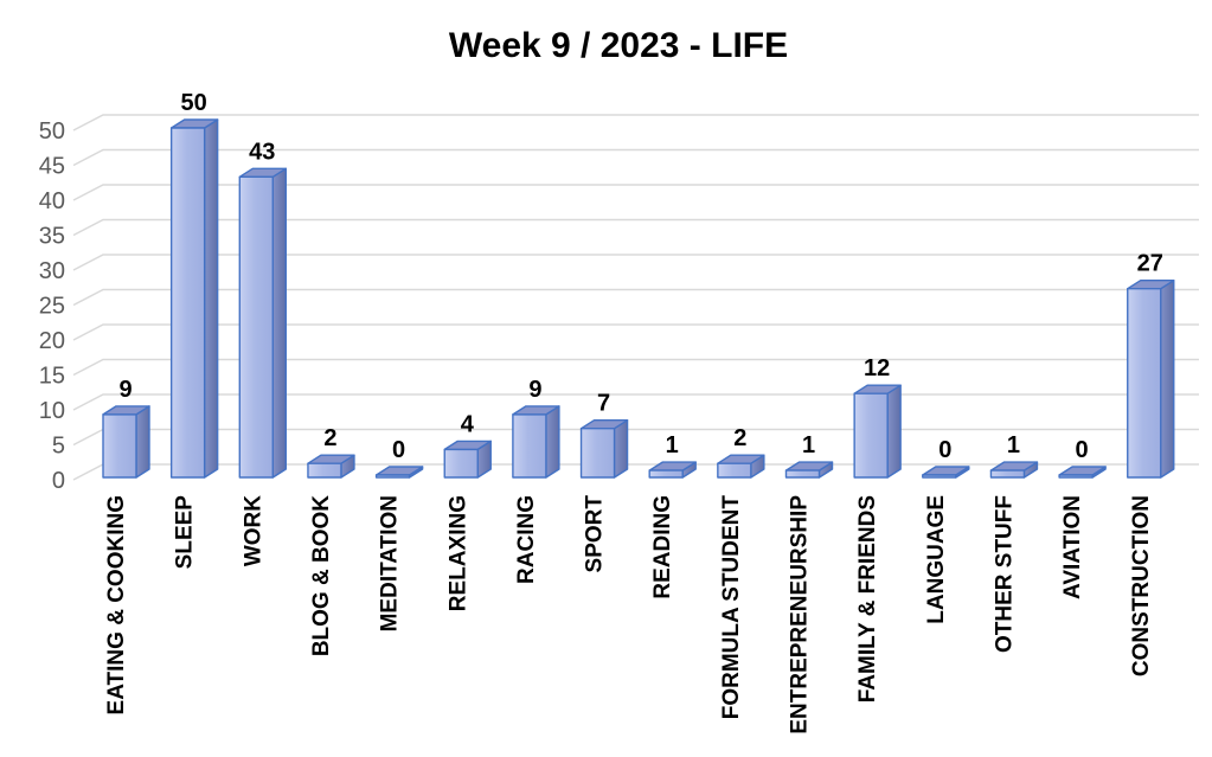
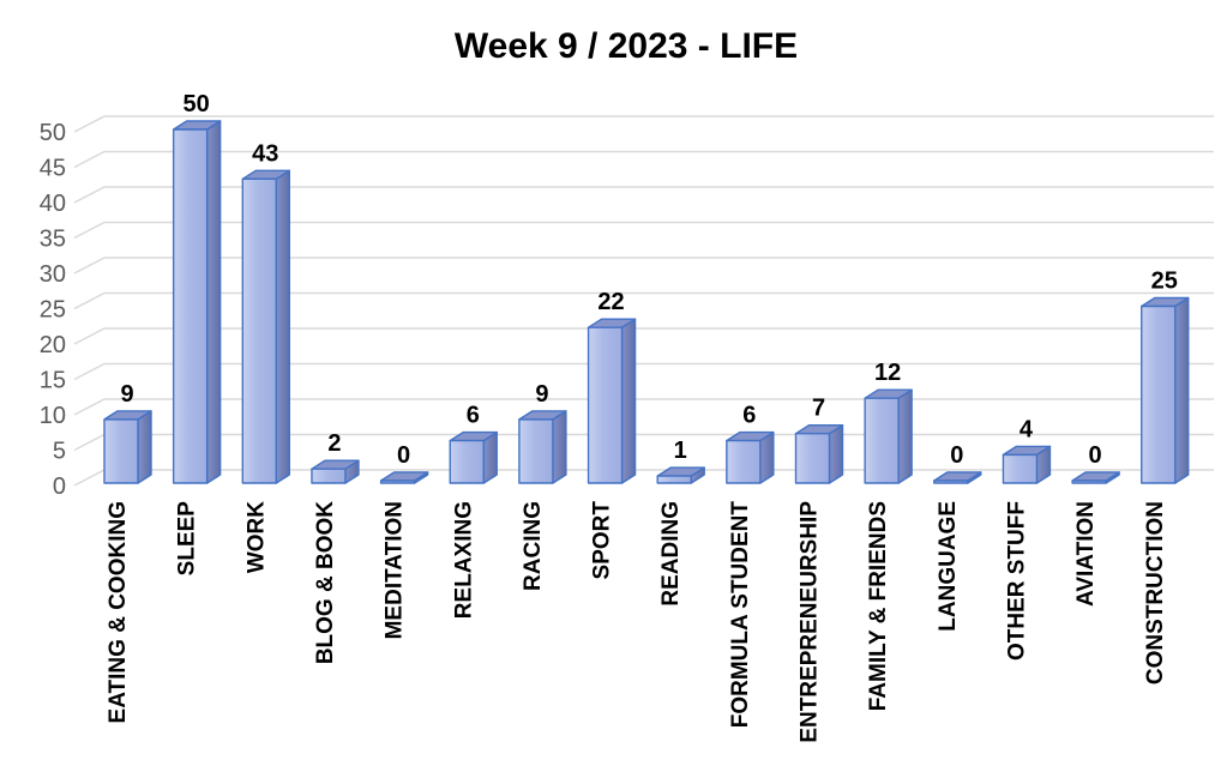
RELAXING: 4 -> 6
SPORT: 7 -> 22
FORMULA STUDENT: 2 -> 6
ENTREPRENEURSHIP: 1 -> 7
OTHER STUFF: 1 -> 4
CONSTRUCTION: 27 -> 25
